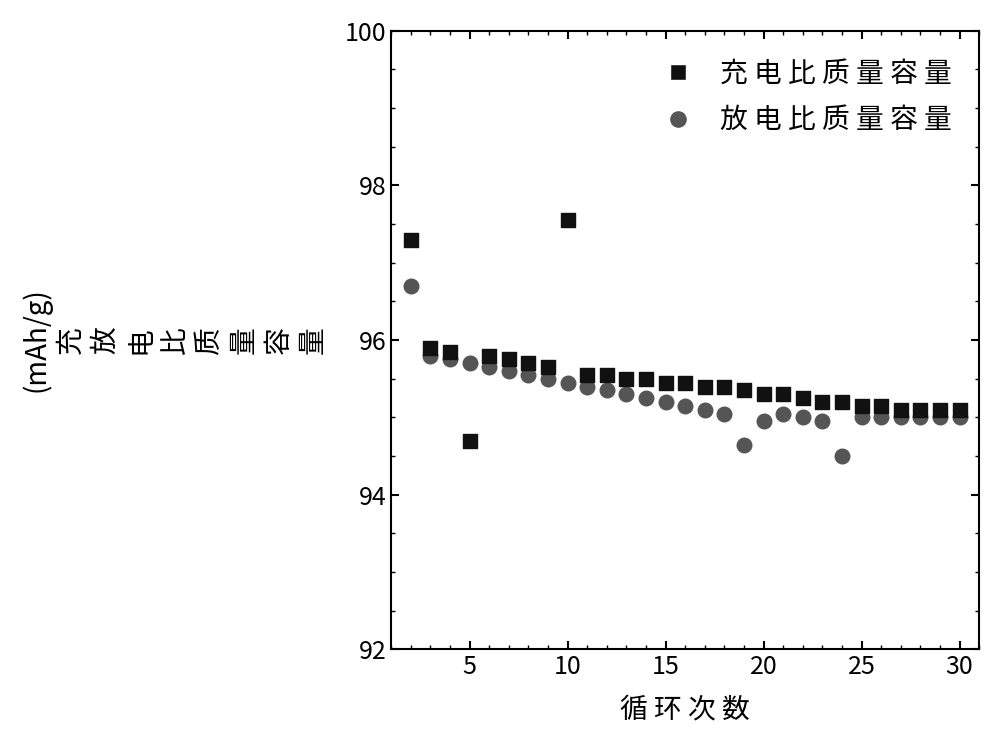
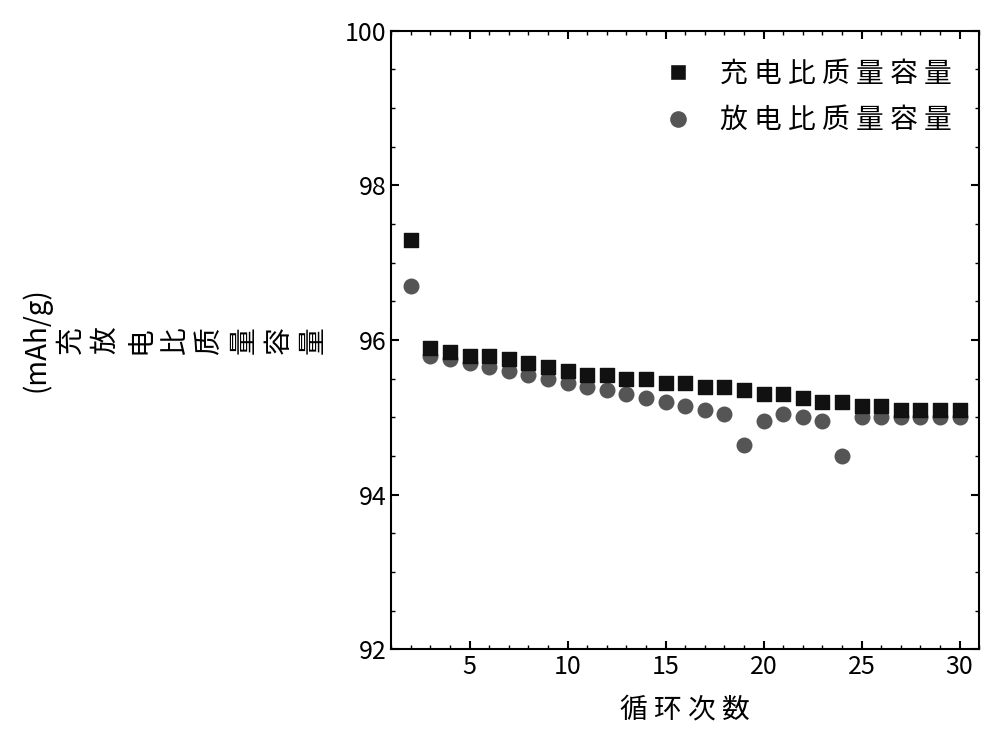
充 电 比 质 量 容 量/5: 94.70 -> 95.80
充 电 比 质 量 容 量/10: 97.56 -> 95.60
